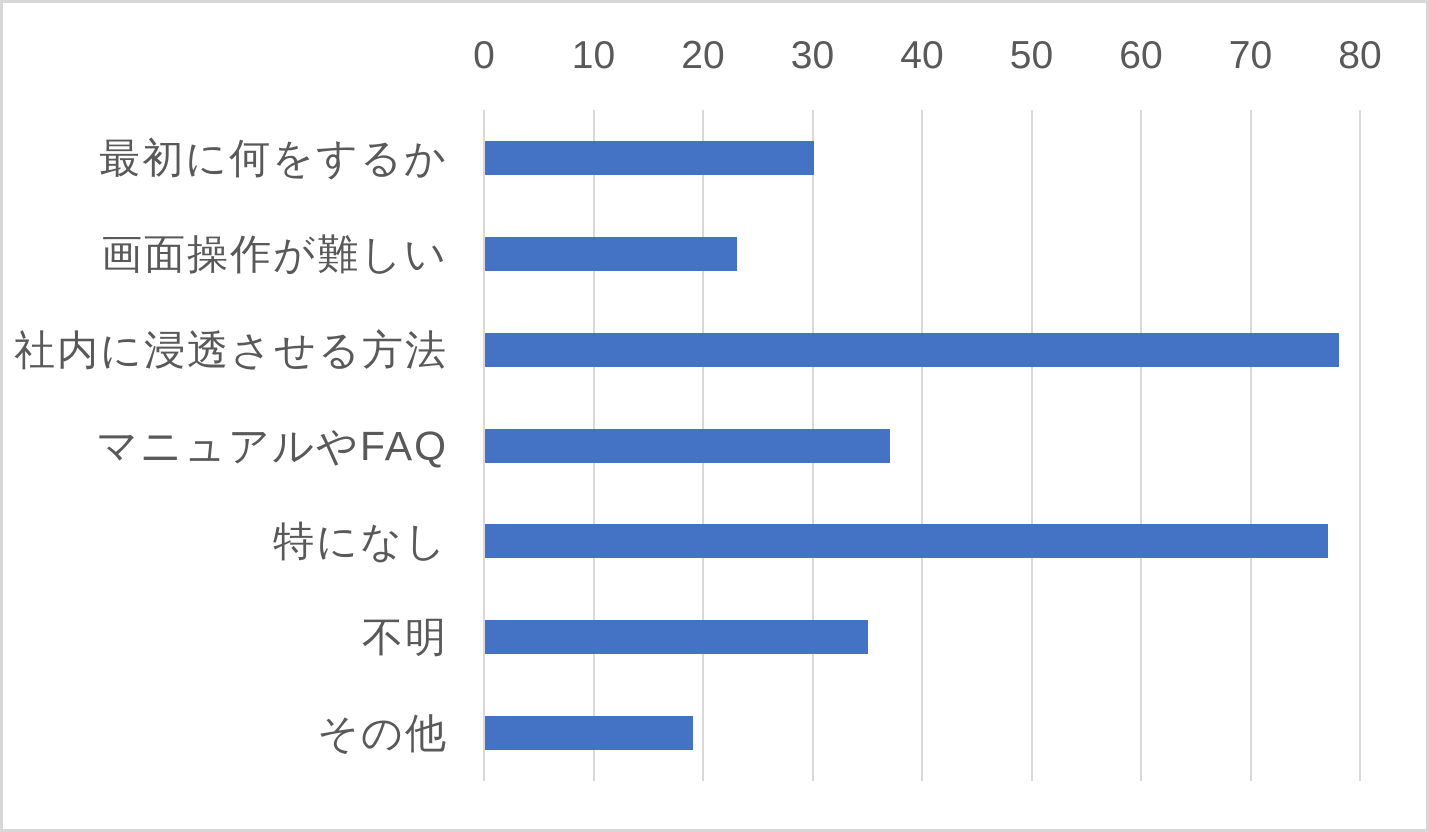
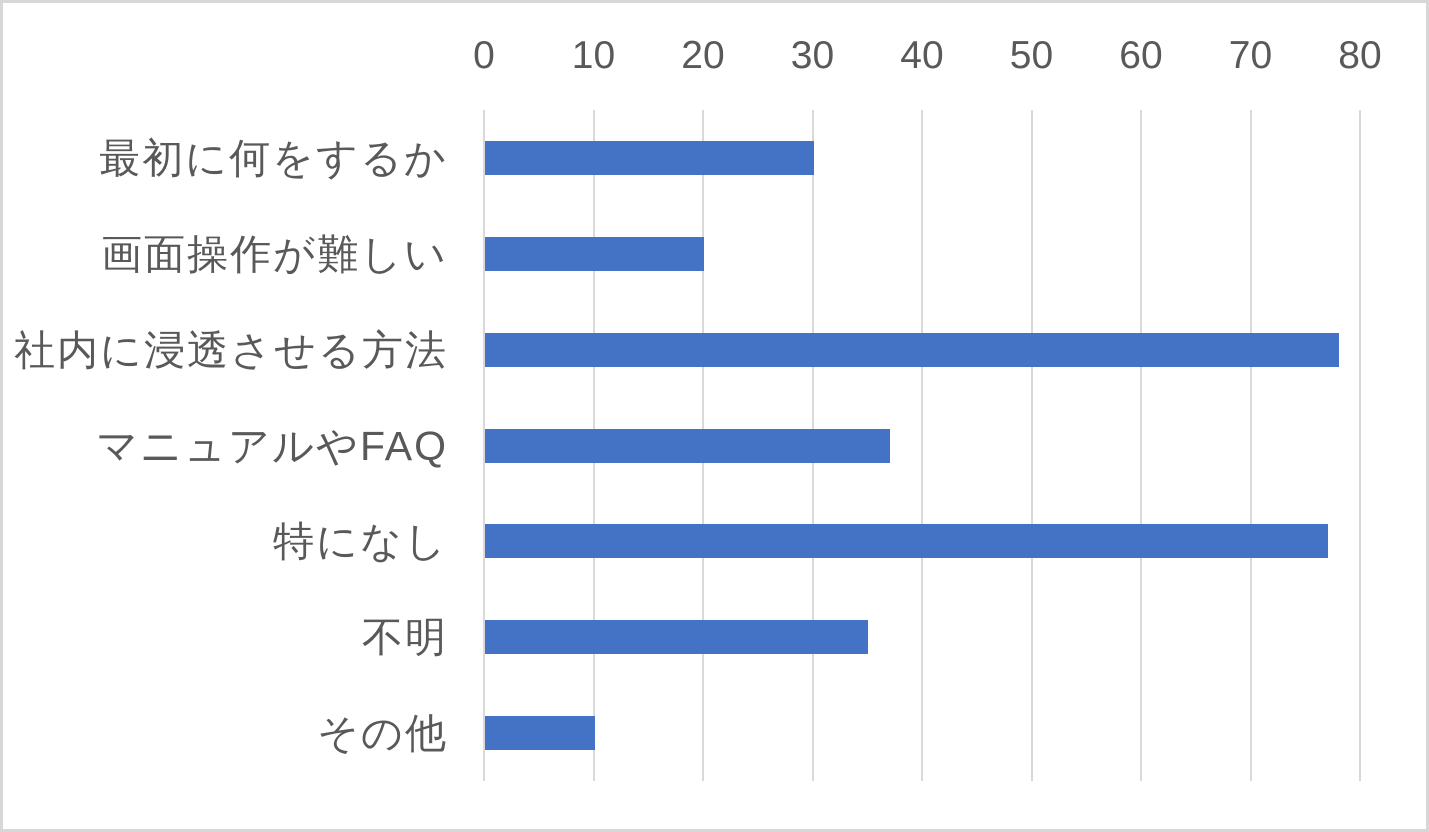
画面操作が難しい: 23 -> 20
その他: 19 -> 10
